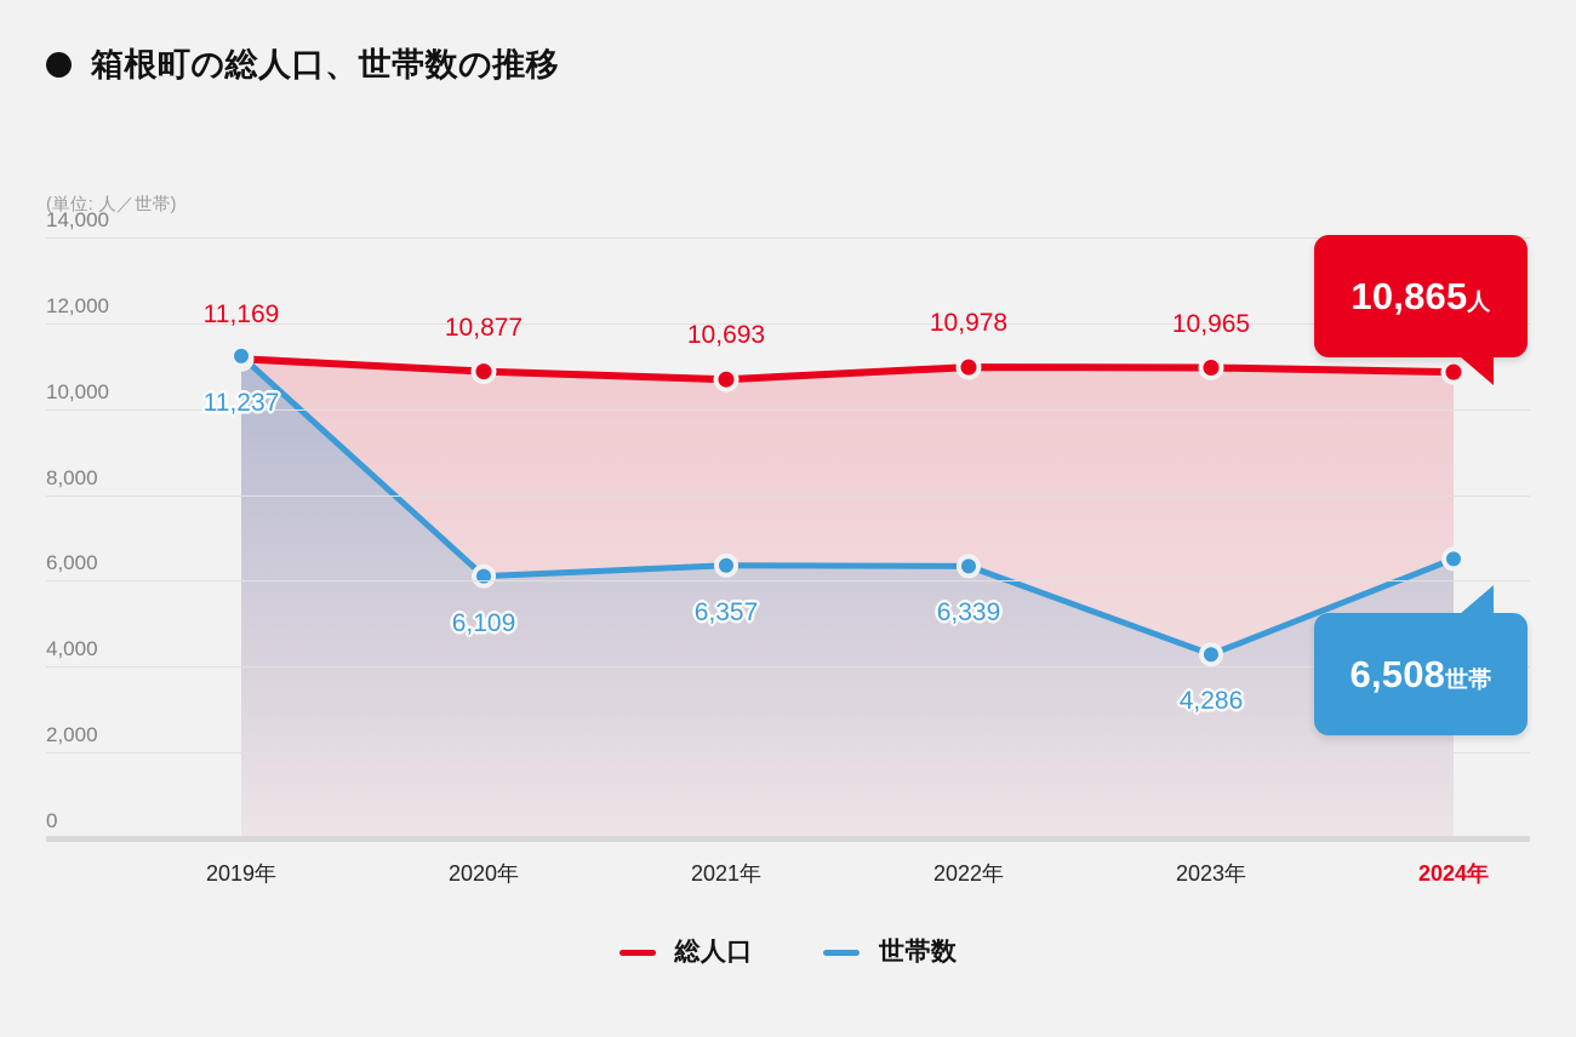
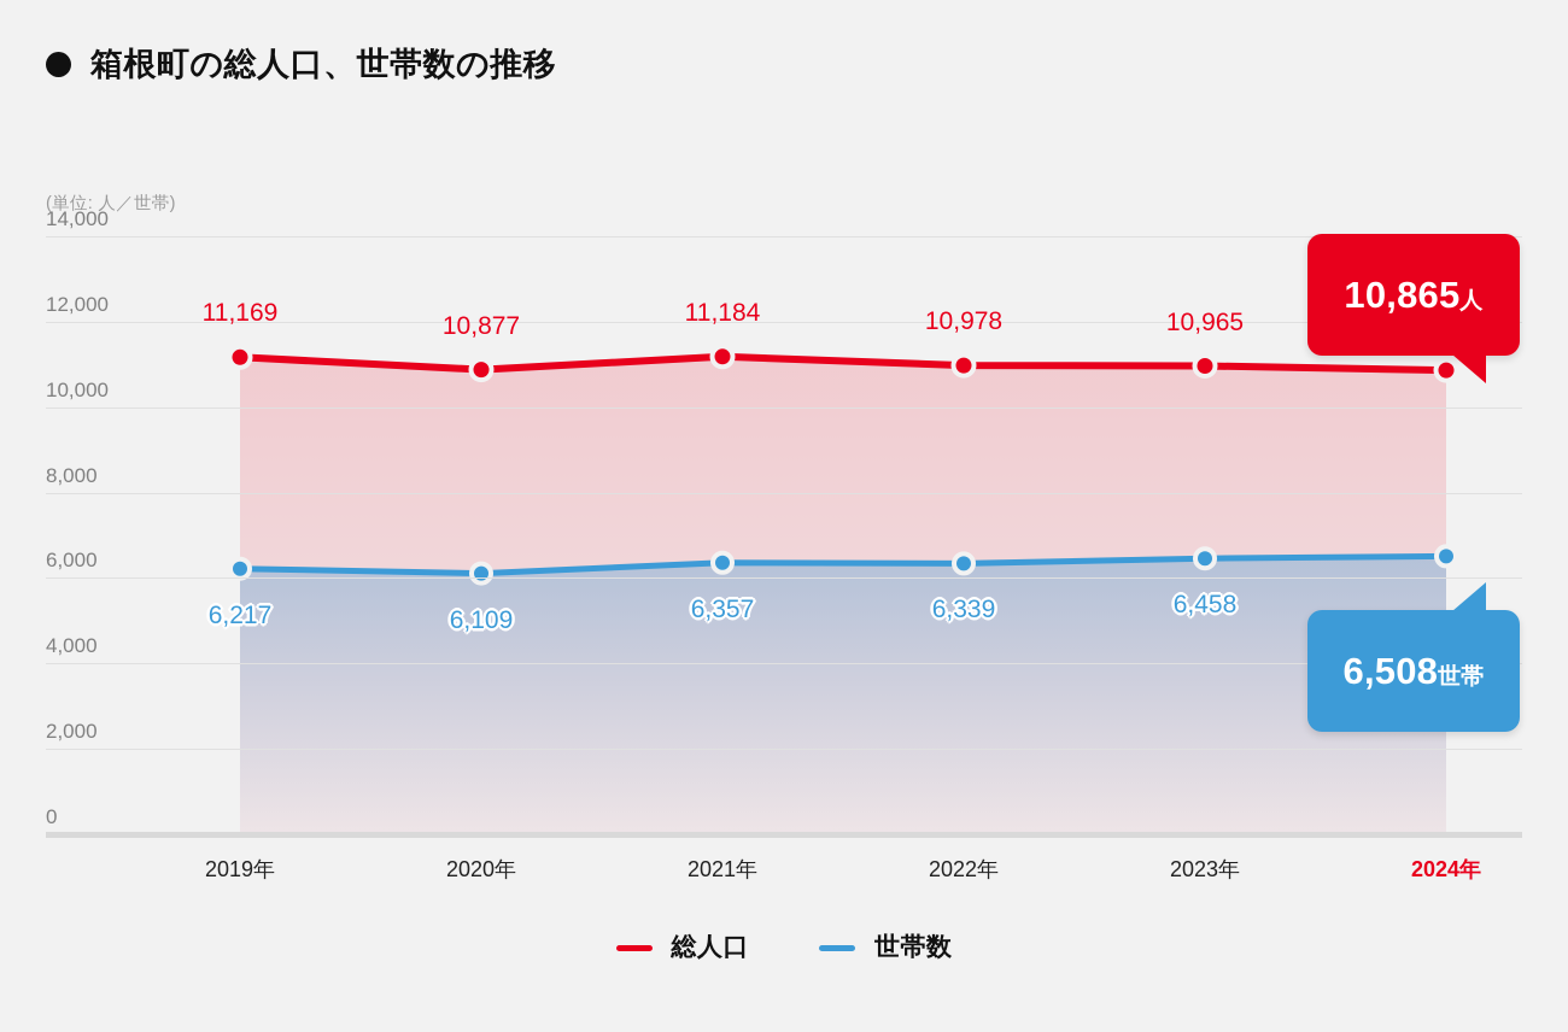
世帯数/2019年: 11,237 -> 6,217
総人口/2021年: 10,693 -> 11,184
世帯数/2023年: 4,286 -> 6,458
